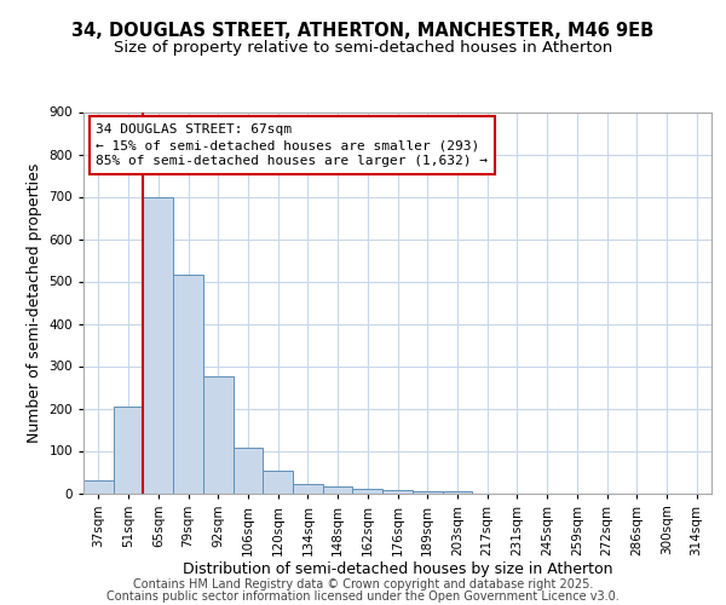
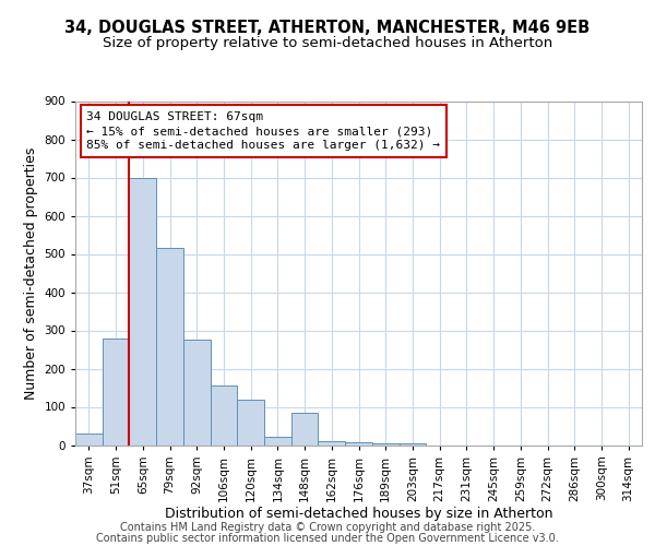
51sqm: 204 -> 280
106sqm: 108 -> 155
120sqm: 53 -> 120
148sqm: 17 -> 85
